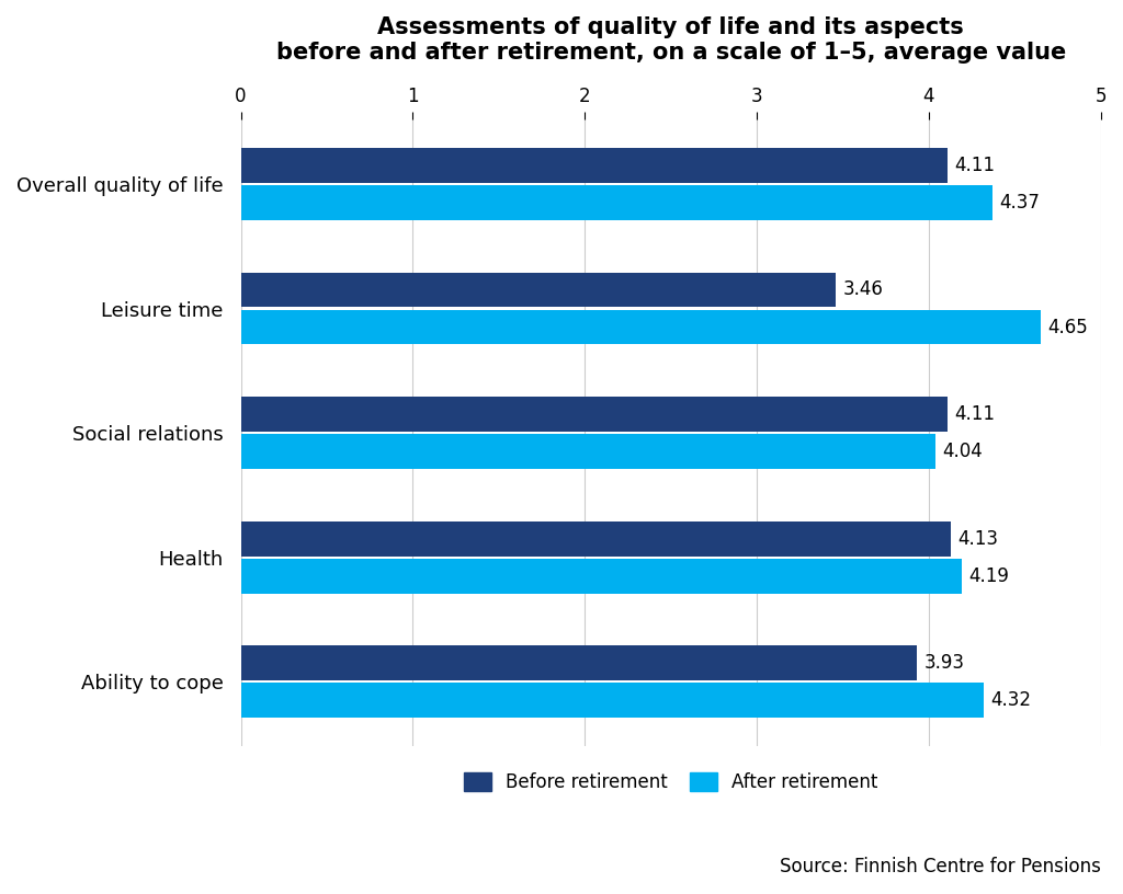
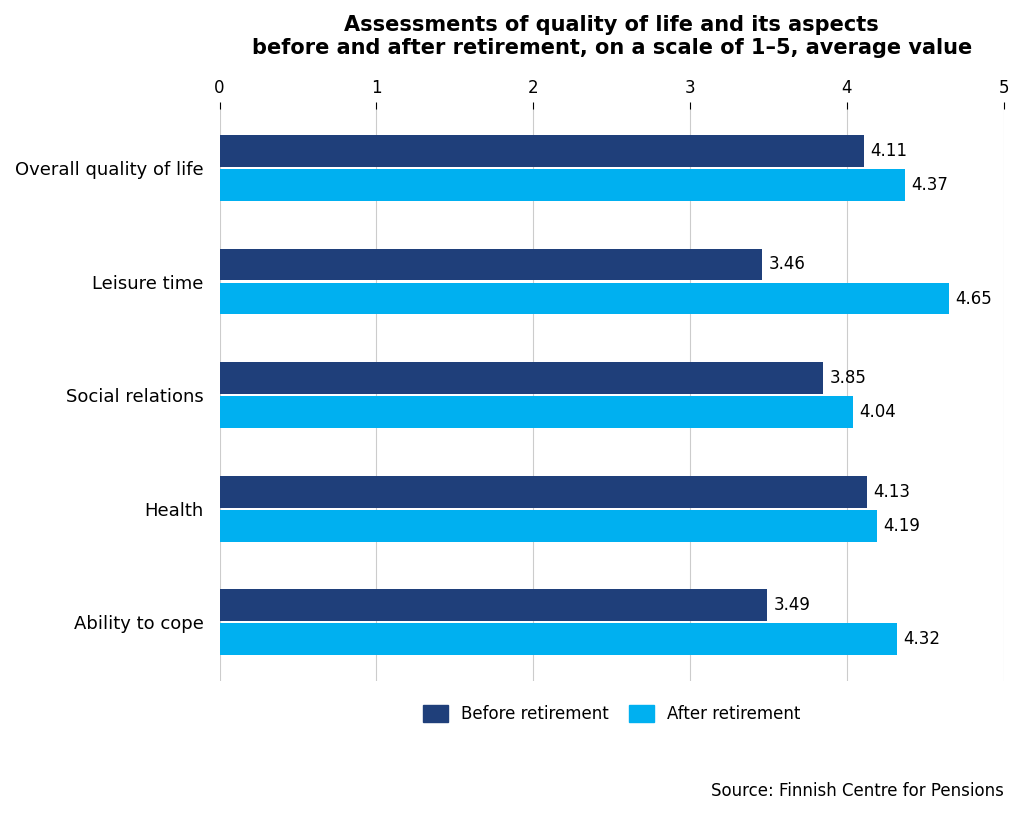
Before retirement/Social relations: 4.11 -> 3.85
Before retirement/Ability to cope: 3.93 -> 3.49
